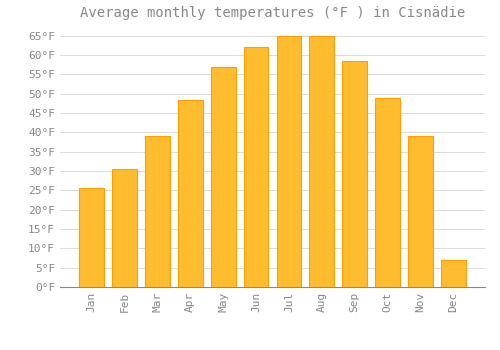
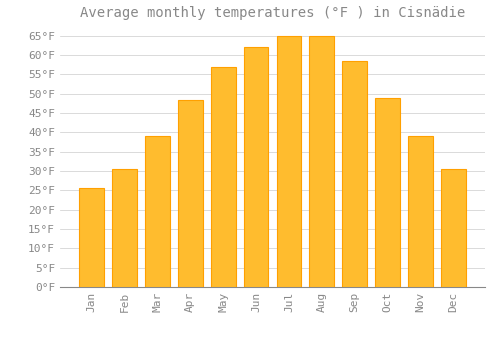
Dec: 7.0°F -> 30.5°F
